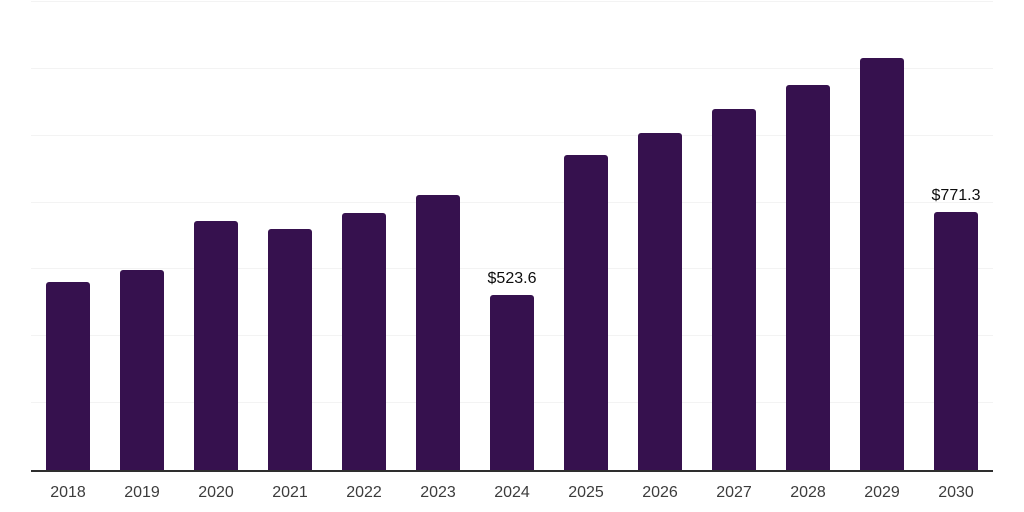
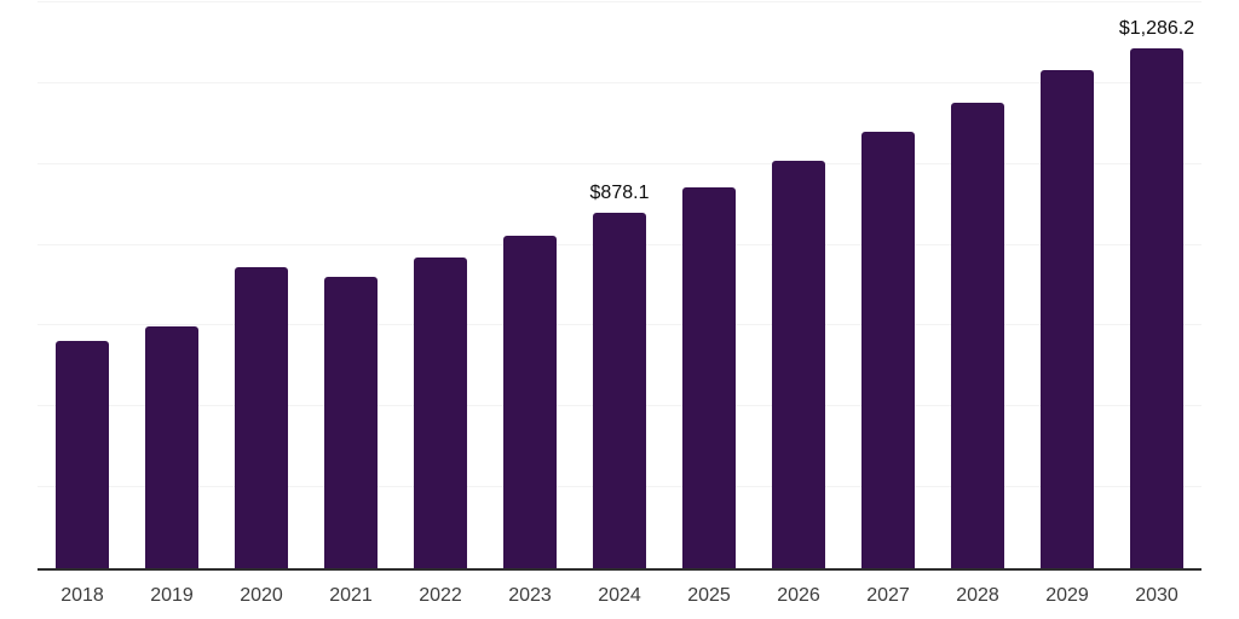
2024: $523.6 -> $878.1
2030: $771.3 -> $1,286.2
